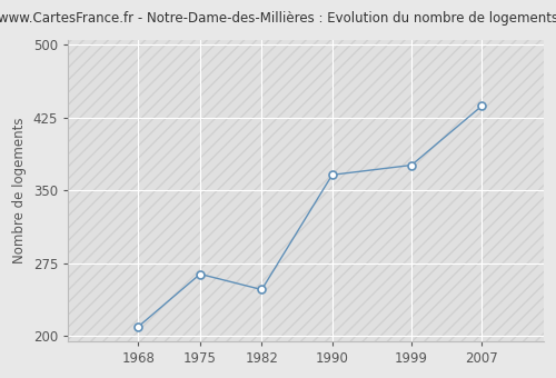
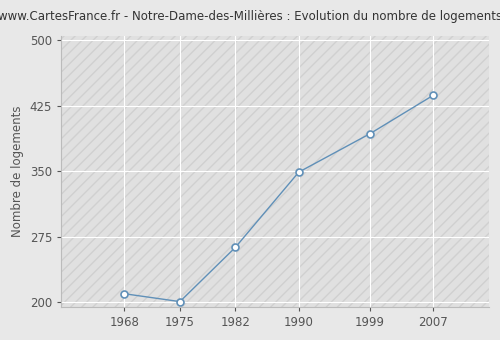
1975: 264 -> 201
1982: 248 -> 263
1990: 366 -> 349
1999: 376 -> 393
